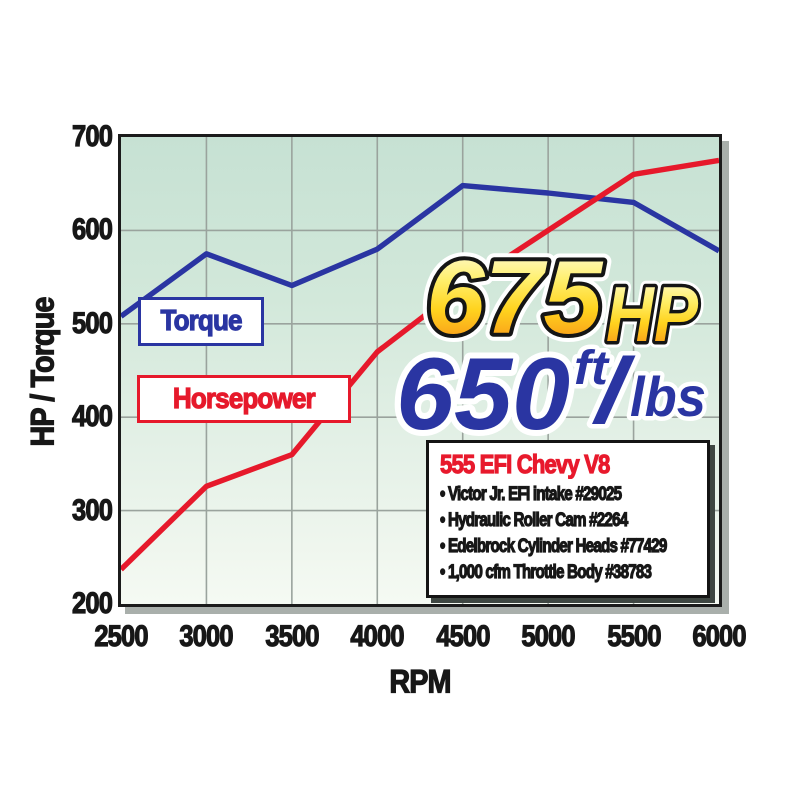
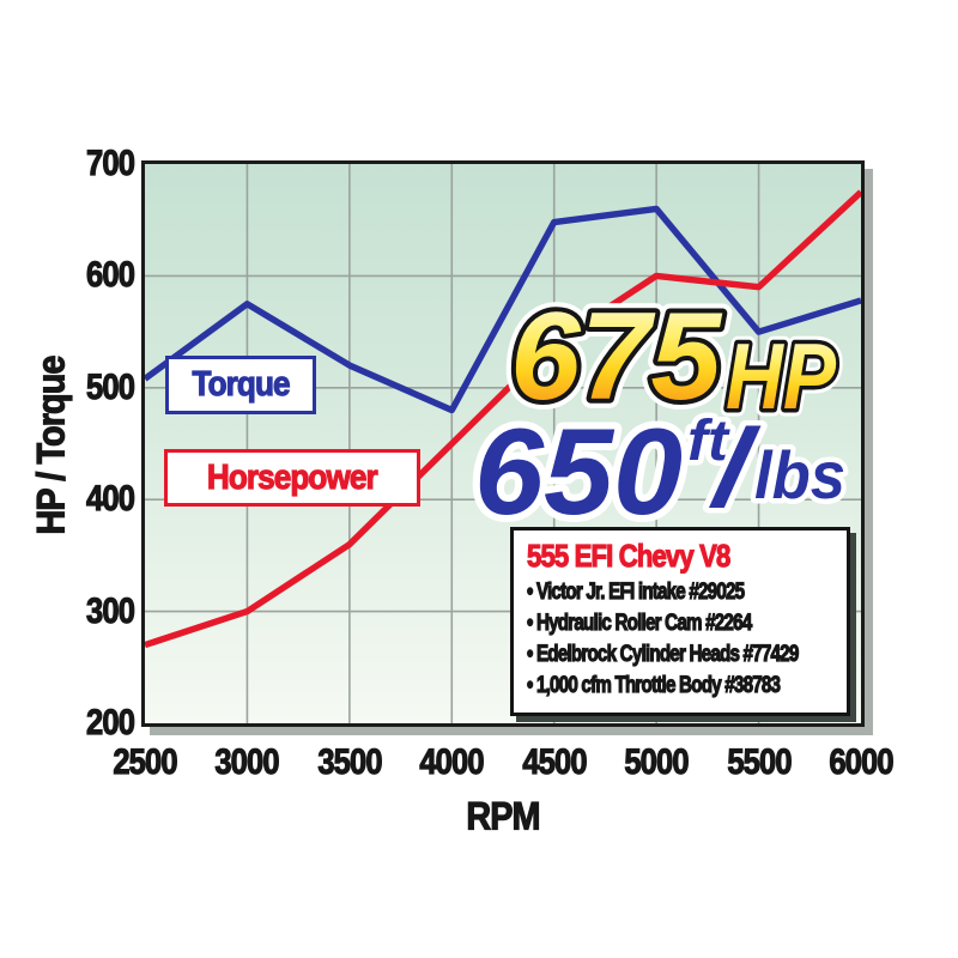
Horsepower/2500: 240 -> 270
Horsepower/3000: 330 -> 300
Torque/3500: 540 -> 520
Torque/4000: 580 -> 480
Horsepower/4000: 470 -> 450
Torque/5000: 640 -> 660
Torque/5500: 630 -> 550
Horsepower/5500: 660 -> 590
